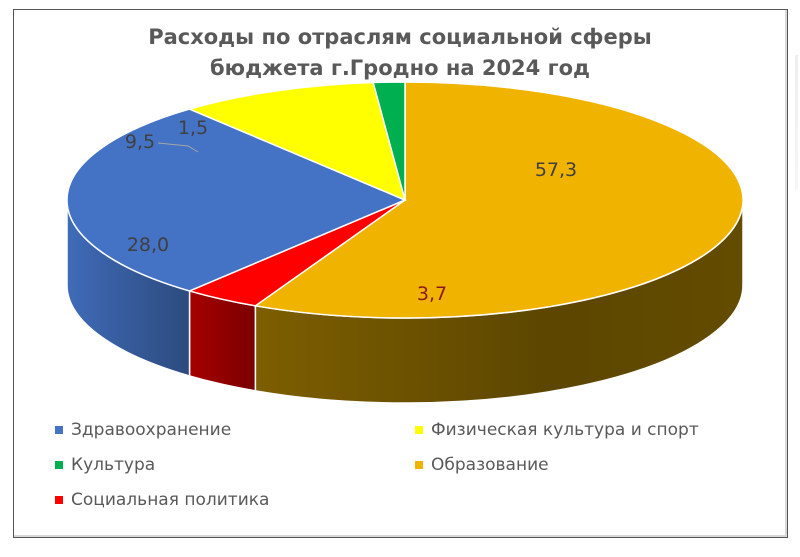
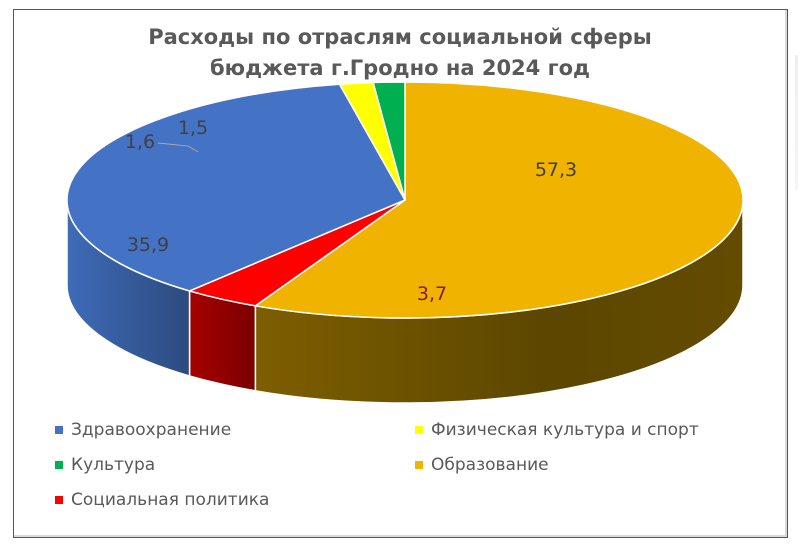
Здравоохранение: 28,0 -> 35,9
Физическая культура и спорт: 9,5 -> 1,6
